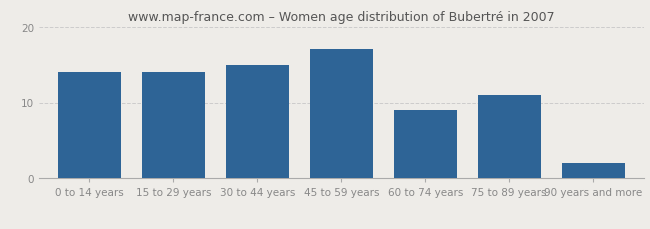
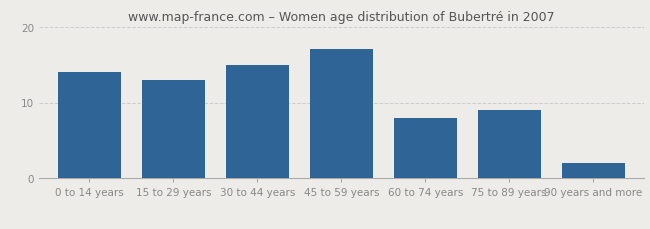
15 to 29 years: 14 -> 13
60 to 74 years: 9 -> 8
75 to 89 years: 11 -> 9
